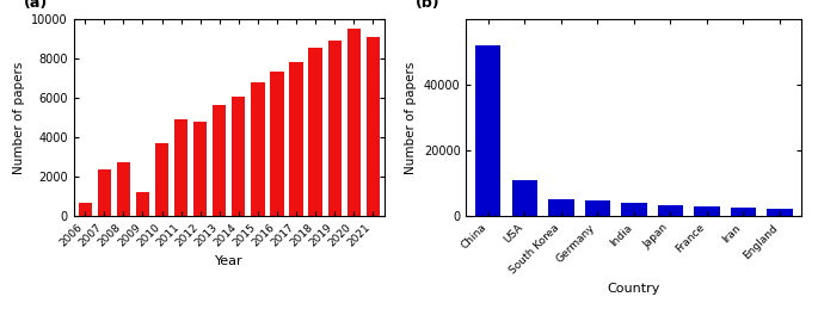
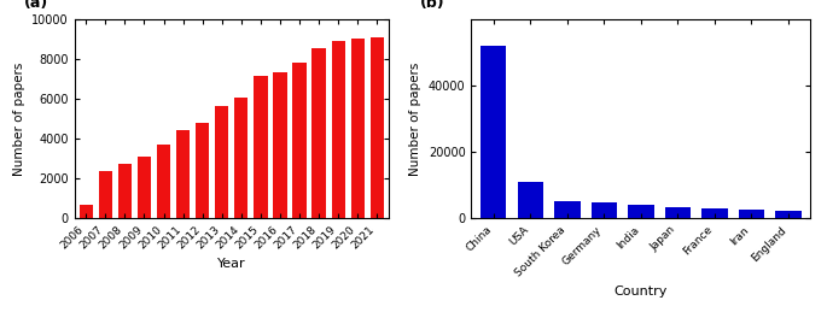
2009: 1200 -> 3100
2011: 4900 -> 4400
2015: 6800 -> 7200
2020: 9500 -> 9000
